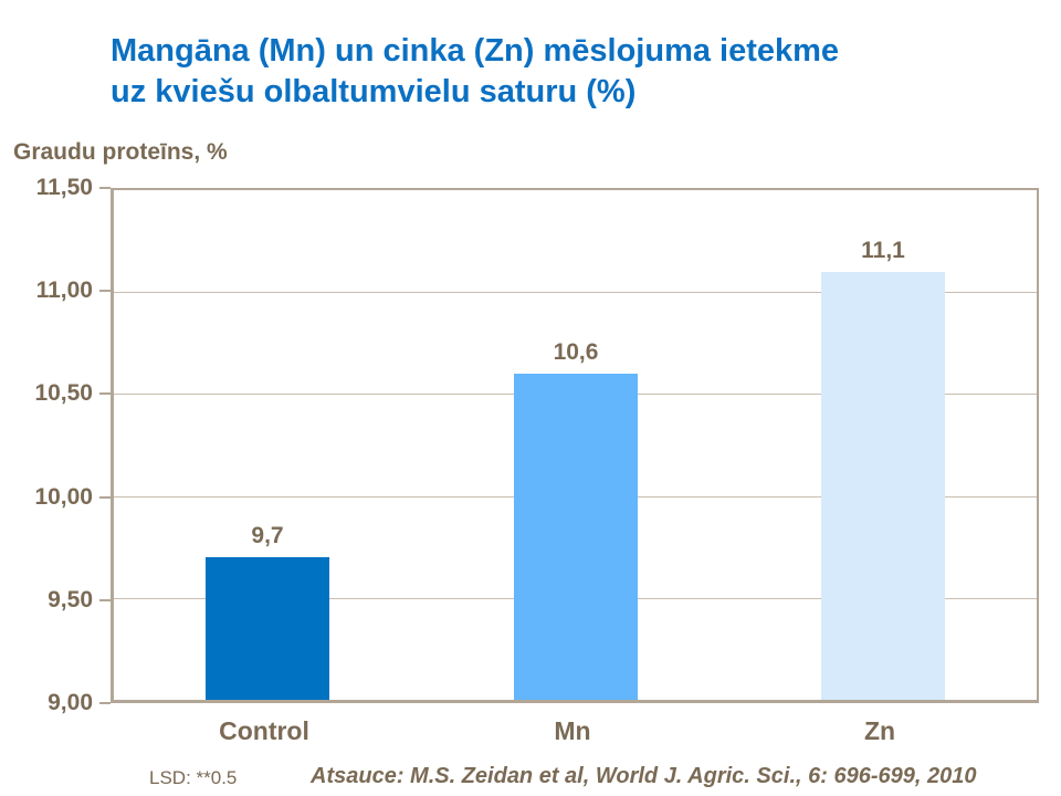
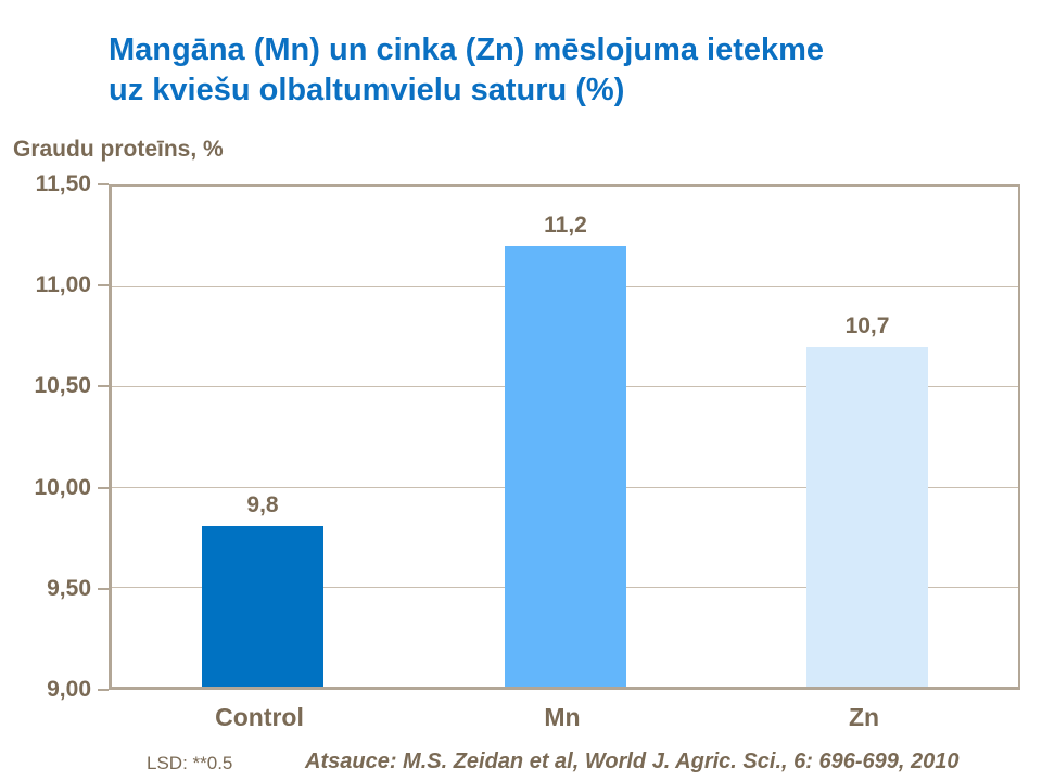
Control: 9,7 -> 9,8
Mn: 10,6 -> 11,2
Zn: 11,1 -> 10,7
